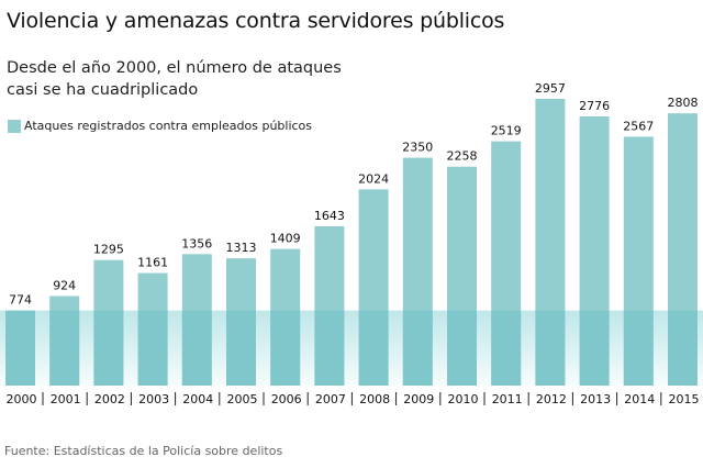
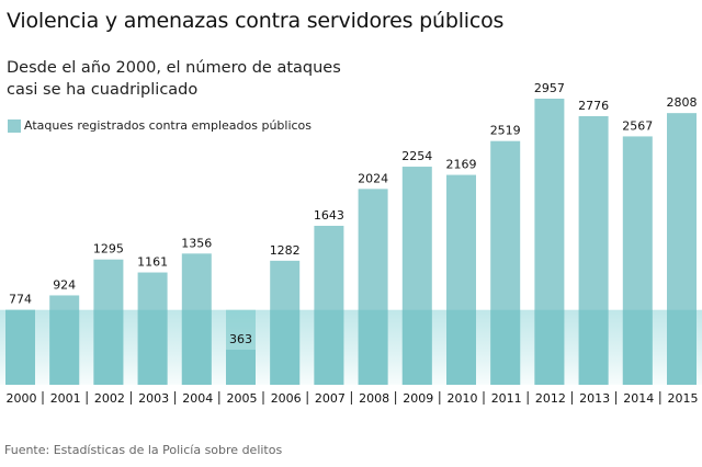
2005: 1313 -> 363
2006: 1409 -> 1282
2009: 2350 -> 2254
2010: 2258 -> 2169
